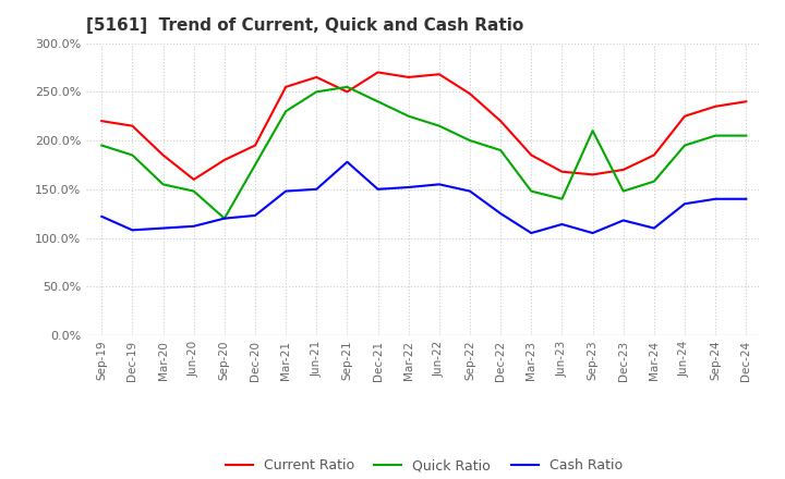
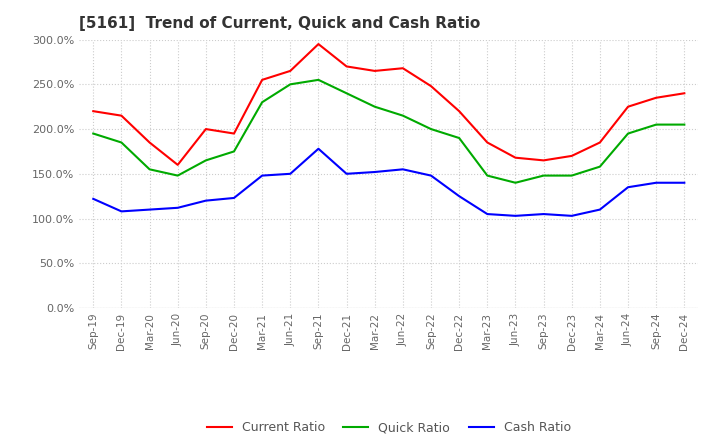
Current Ratio/Sep-20: 180% -> 200%
Quick Ratio/Sep-20: 120% -> 165%
Current Ratio/Sep-21: 250% -> 295%
Cash Ratio/Jun-23: 114% -> 103%
Quick Ratio/Sep-23: 210% -> 148%
Cash Ratio/Dec-23: 118% -> 103%
